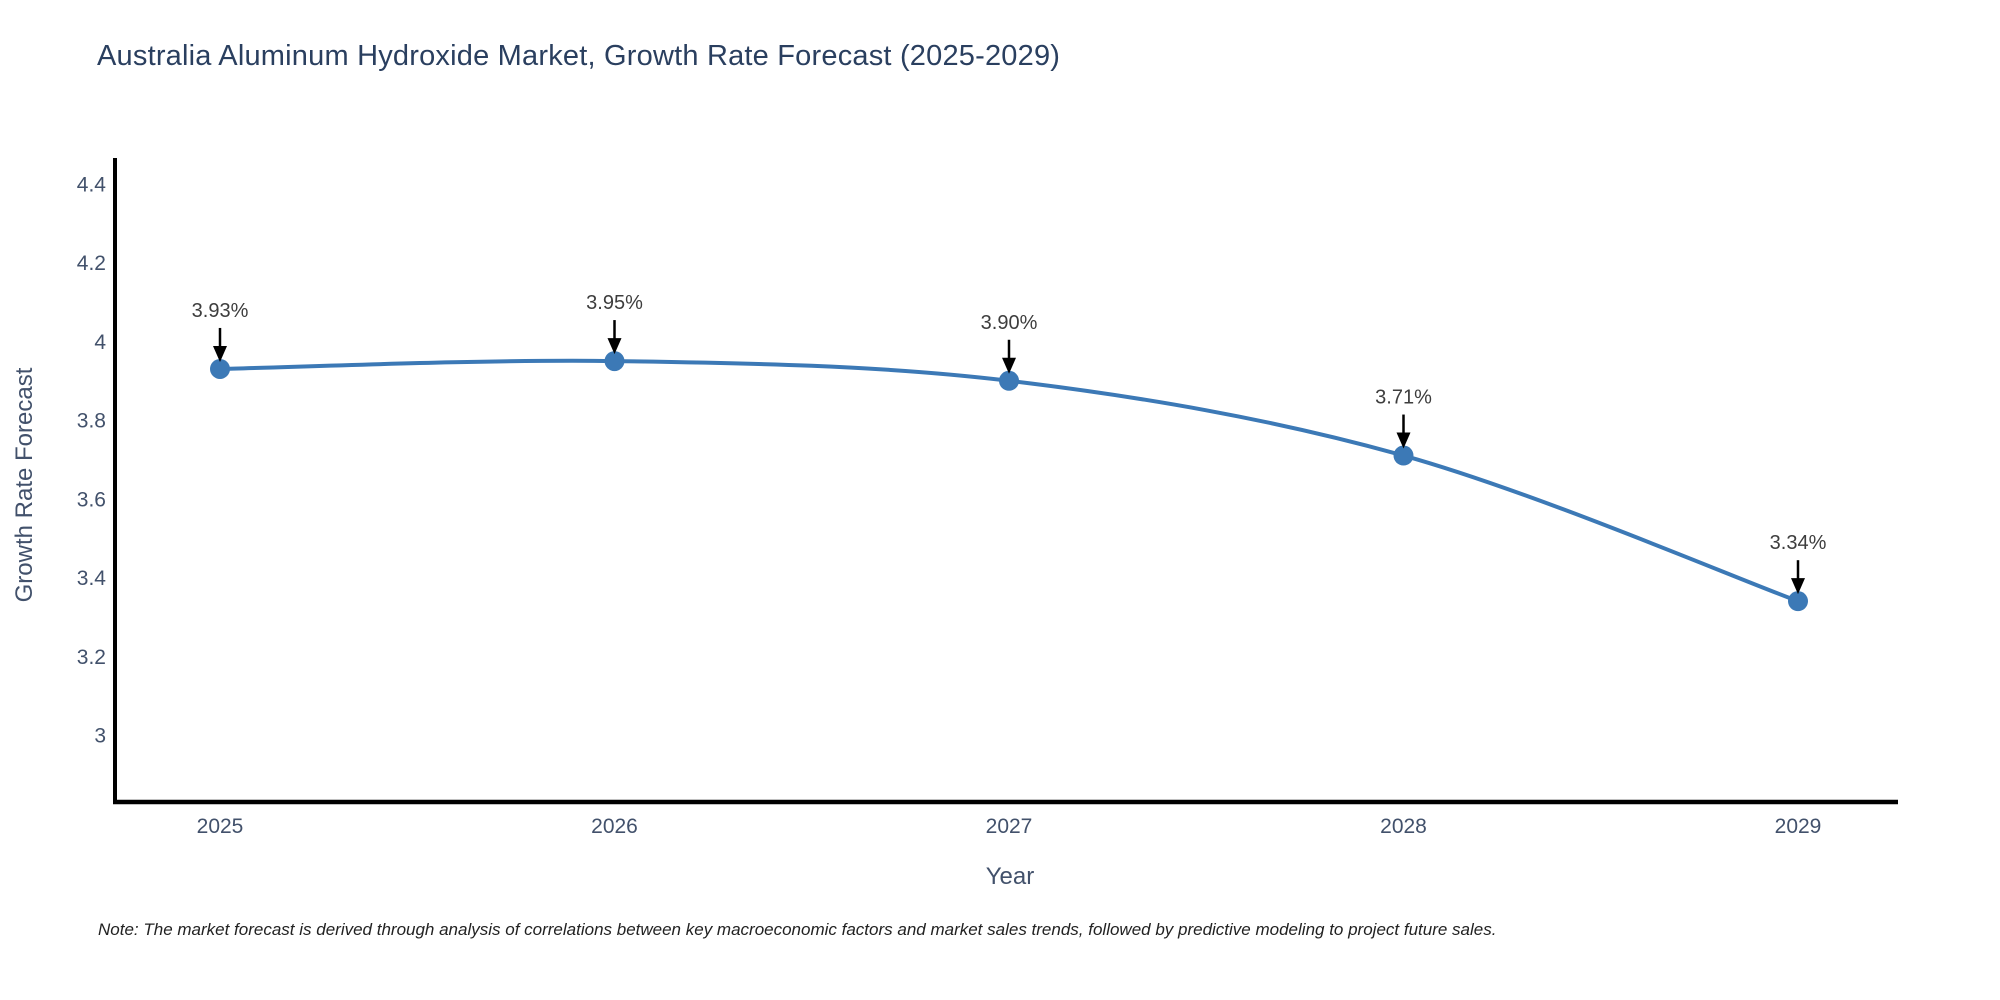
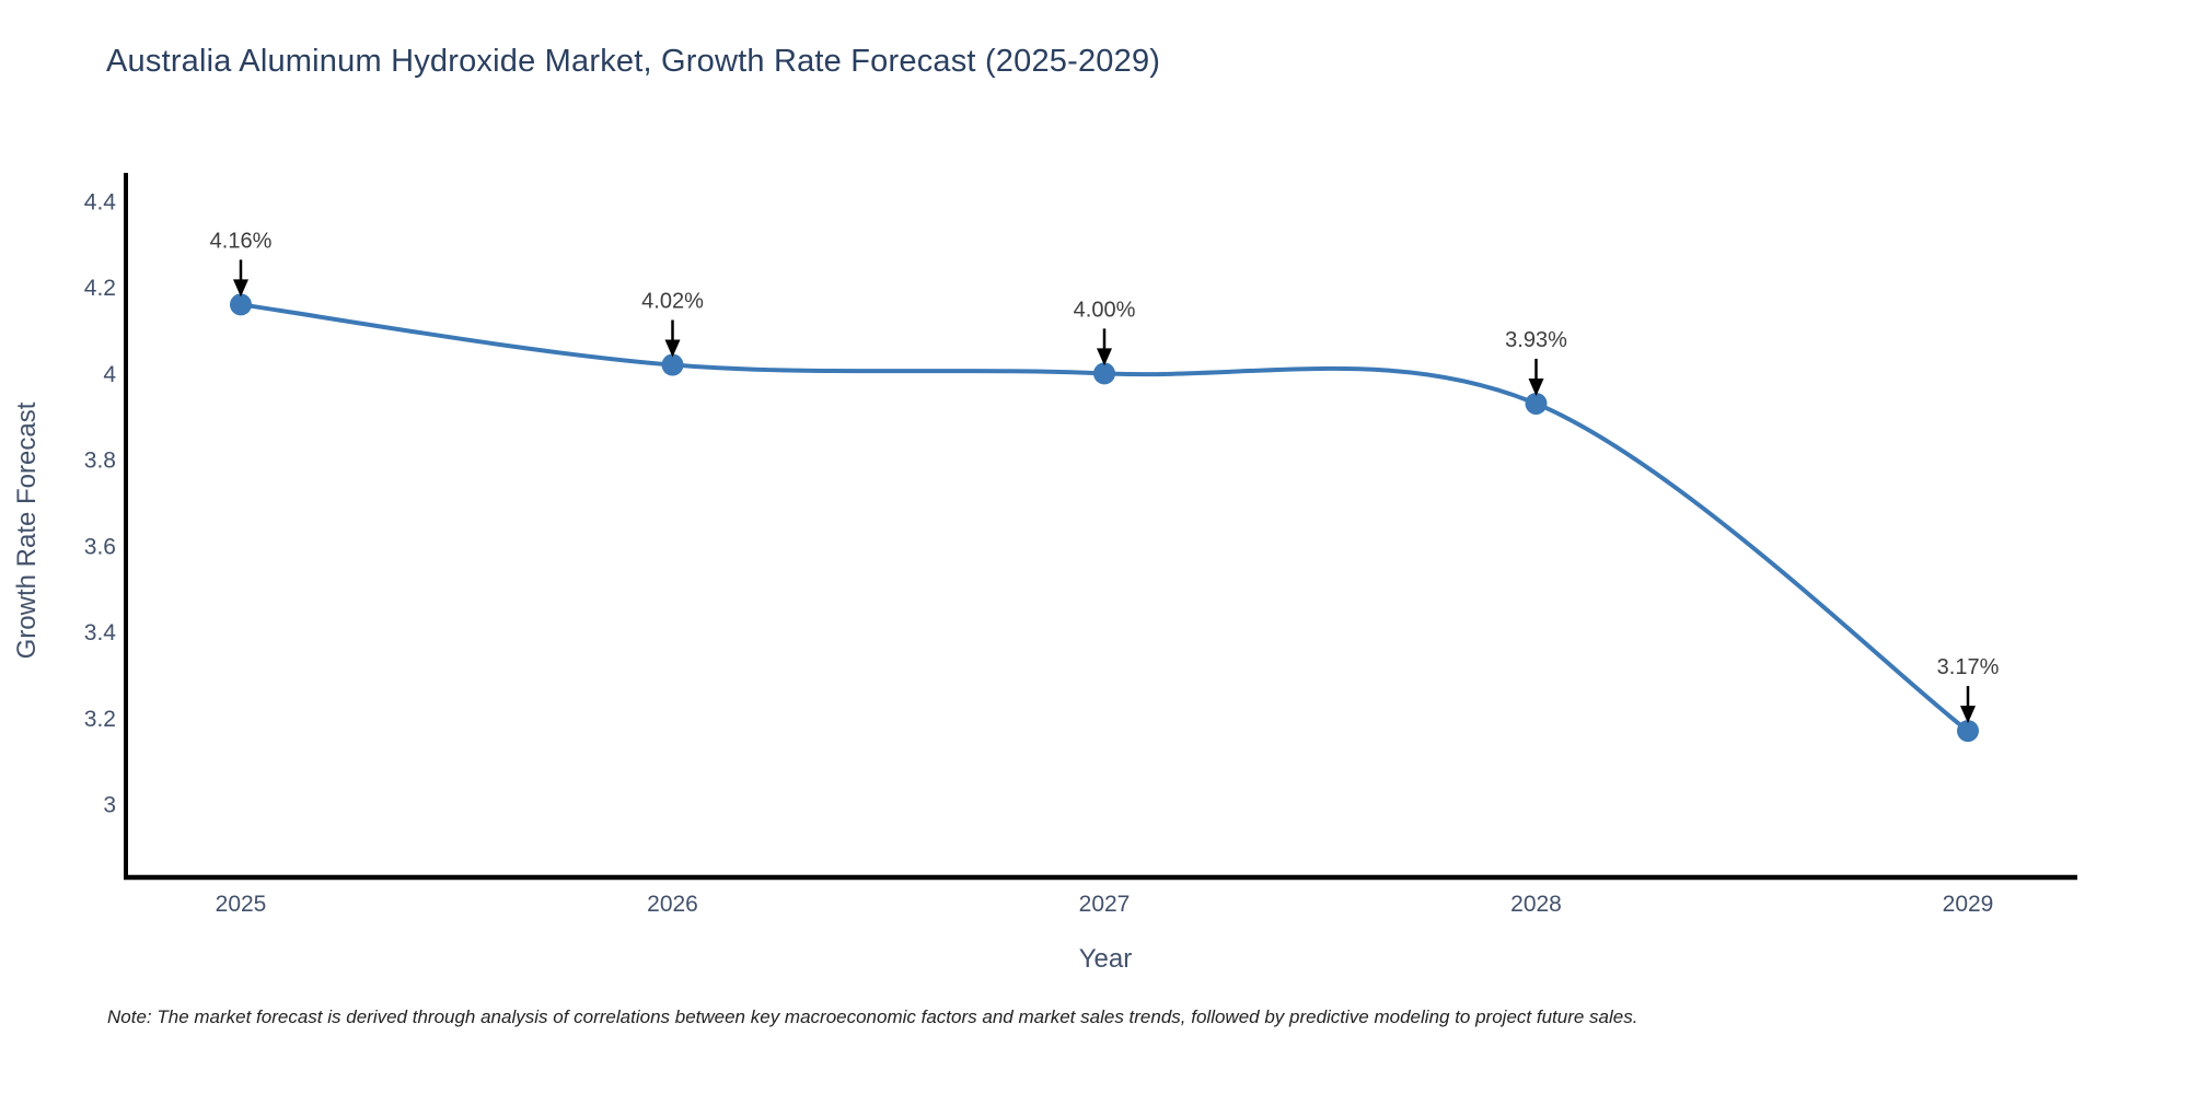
2025: 3.93% -> 4.16%
2026: 3.95% -> 4.02%
2027: 3.90% -> 4.00%
2028: 3.71% -> 3.93%
2029: 3.34% -> 3.17%
